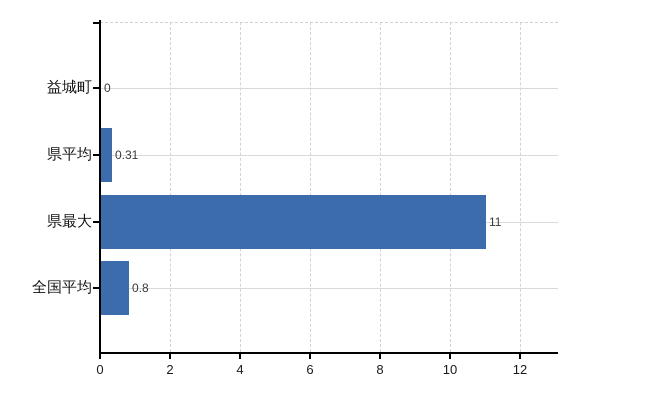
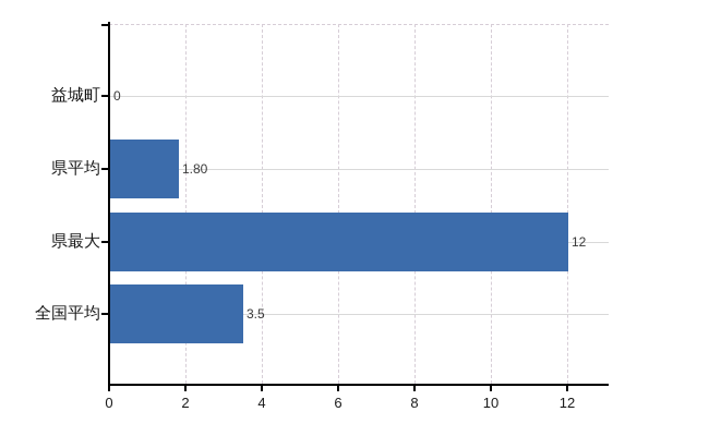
県平均: 0.31 -> 1.80
県最大: 11 -> 12
全国平均: 0.8 -> 3.5
